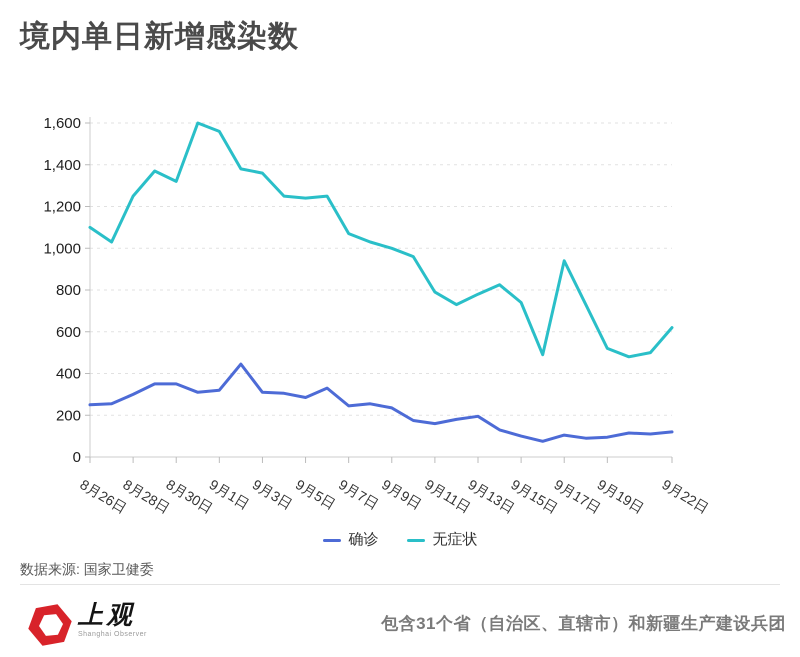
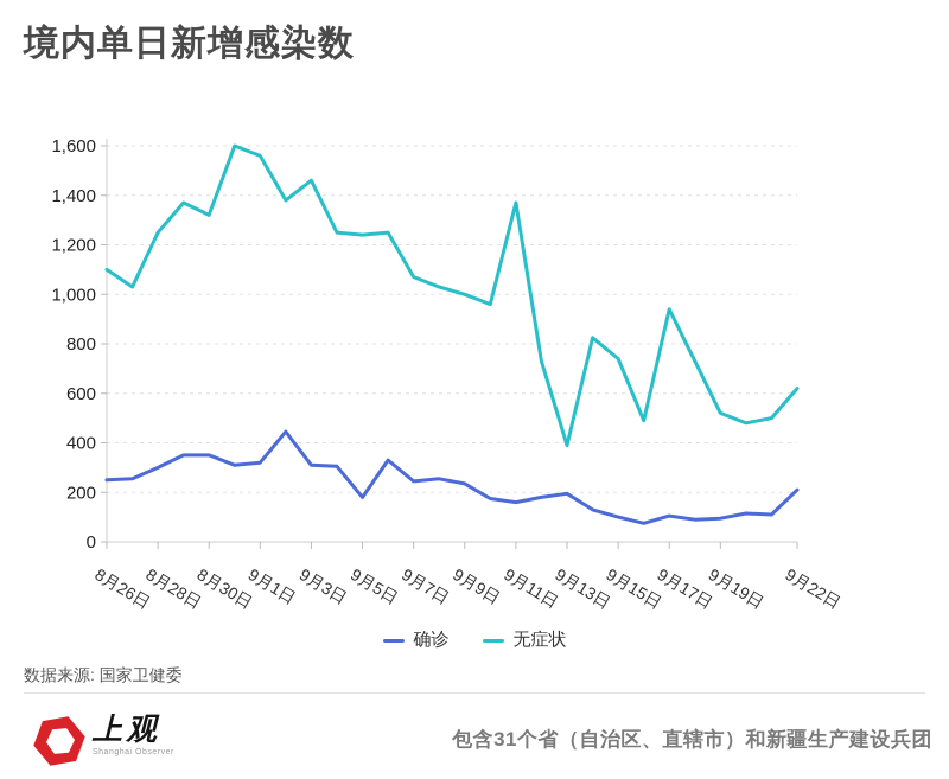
无症状/9月3日: 1360 -> 1460
确诊/9月5日: 280 -> 180
无症状/9月11日: 790 -> 1370
无症状/9月13日: 780 -> 390
确诊/9月22日: 120 -> 210
